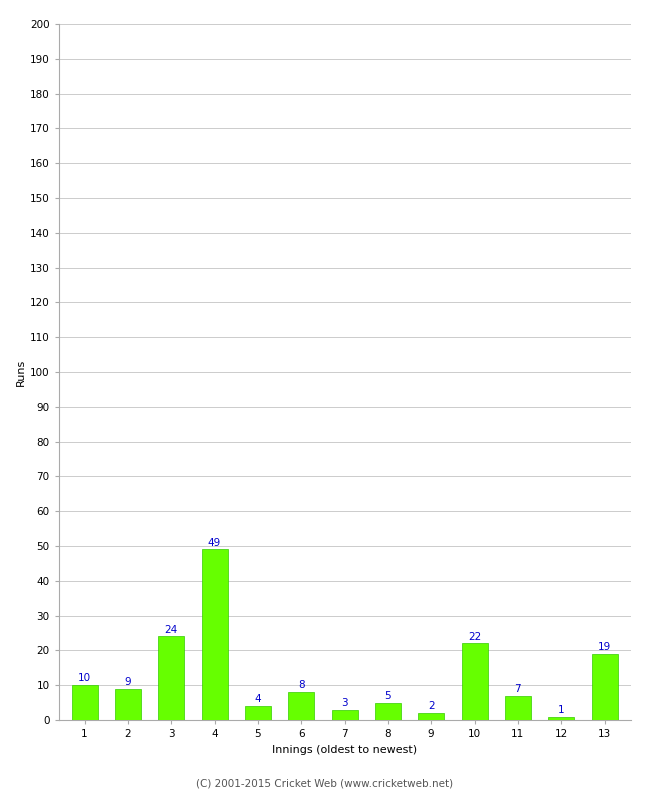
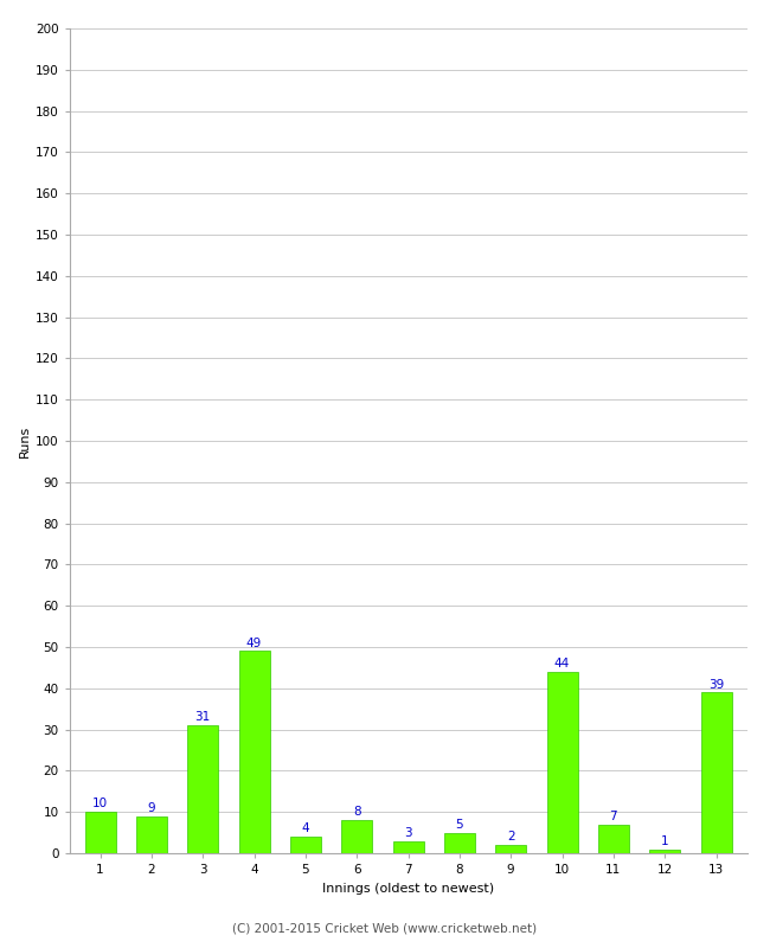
3: 24 -> 31
10: 22 -> 44
13: 19 -> 39
